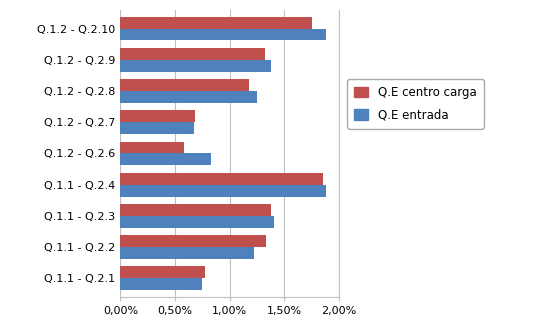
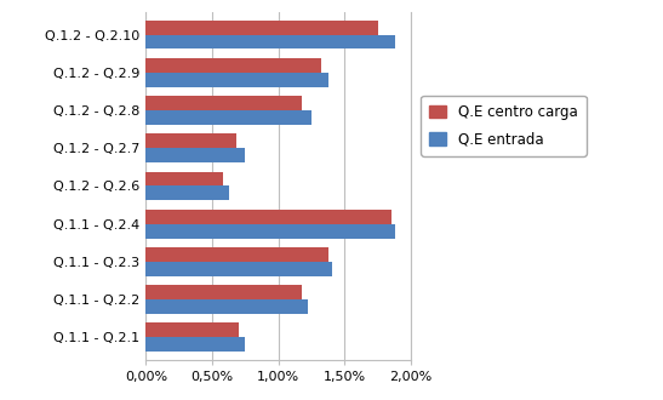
Q.E entrada/Q.1.2 - Q.2.7: 0,67% -> 0,75%
Q.E entrada/Q.1.2 - Q.2.6: 0,83% -> 0,63%
Q.E centro carga/Q.1.1 - Q.2.2: 1,33% -> 1,18%
Q.E centro carga/Q.1.1 - Q.2.1: 0,77% -> 0,70%
